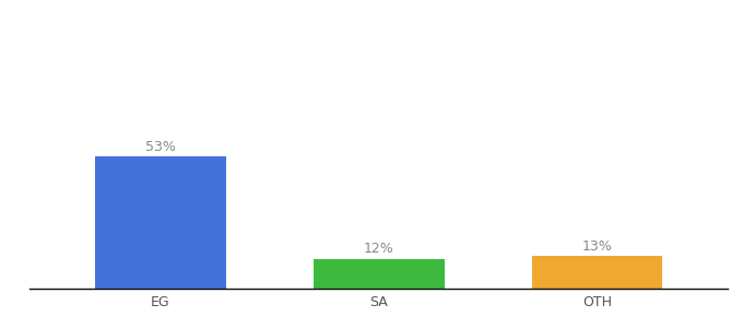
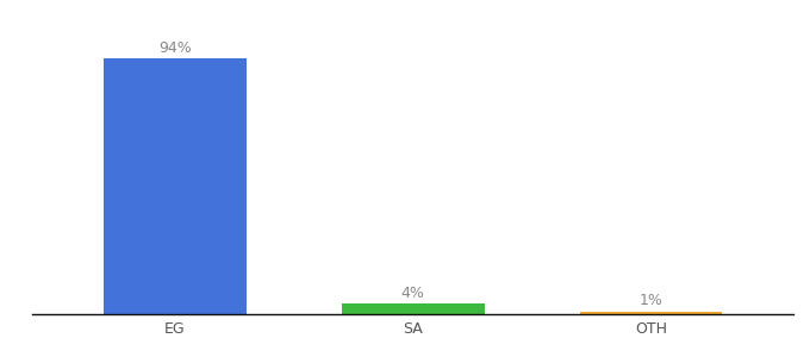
EG: 53% -> 94%
SA: 12% -> 4%
OTH: 13% -> 1%
